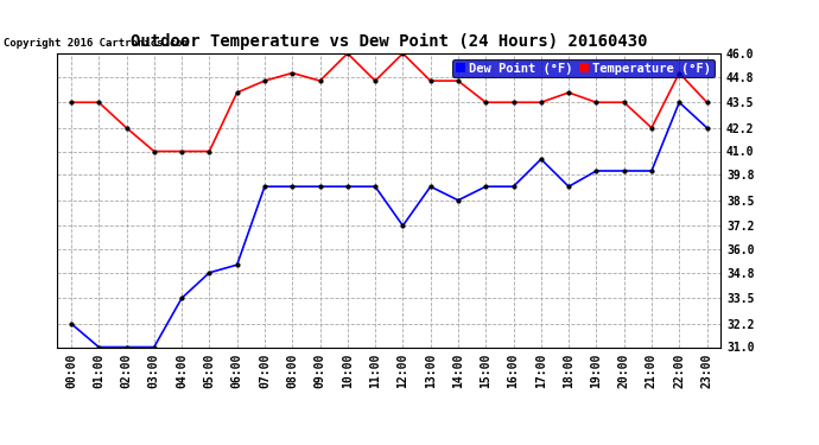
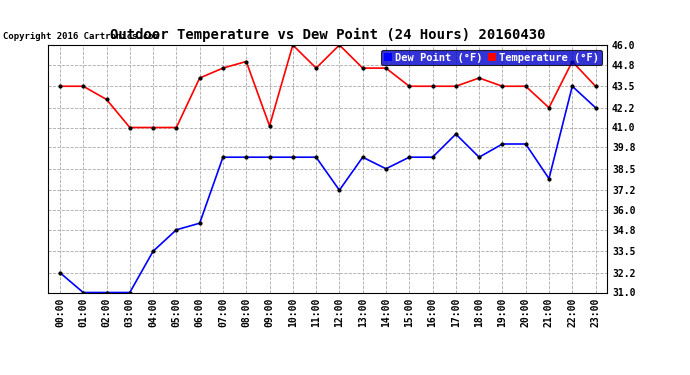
Temperature (°F)/02:00: 42.2 -> 42.7
Temperature (°F)/09:00: 44.6 -> 41.1
Dew Point (°F)/21:00: 40.0 -> 37.9
